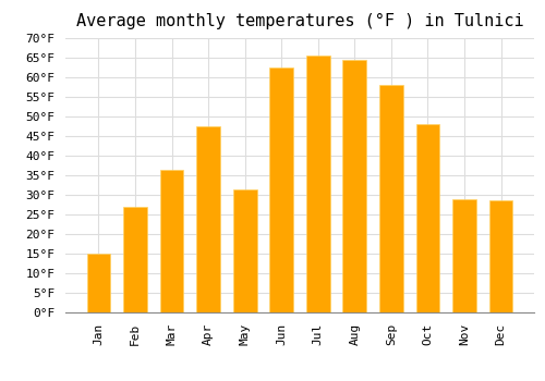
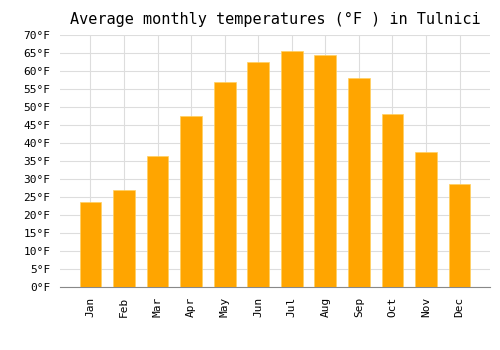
Jan: 15.0°F -> 23.5°F
May: 31.5°F -> 57.0°F
Nov: 29.0°F -> 37.5°F
